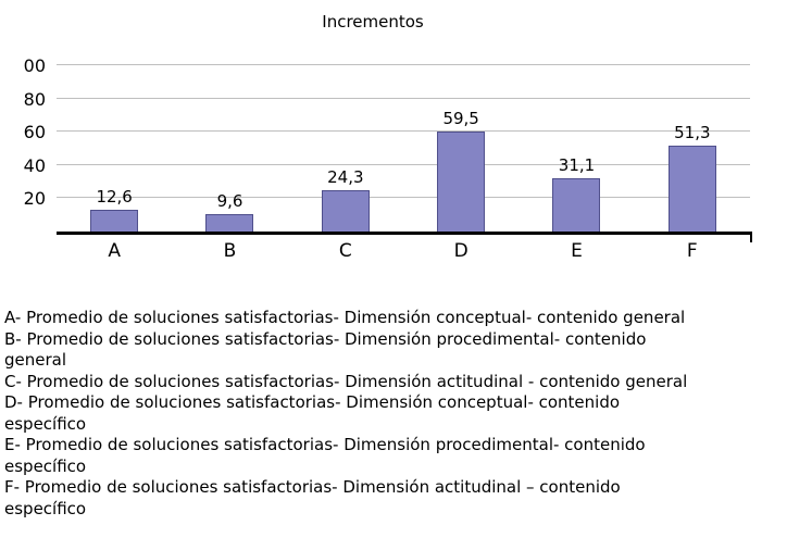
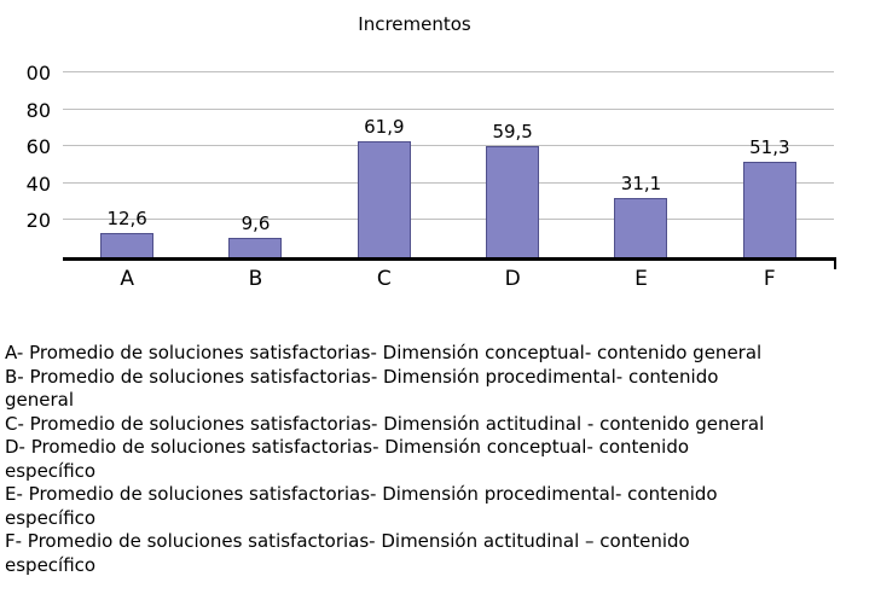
C: 24,3 -> 61,9
